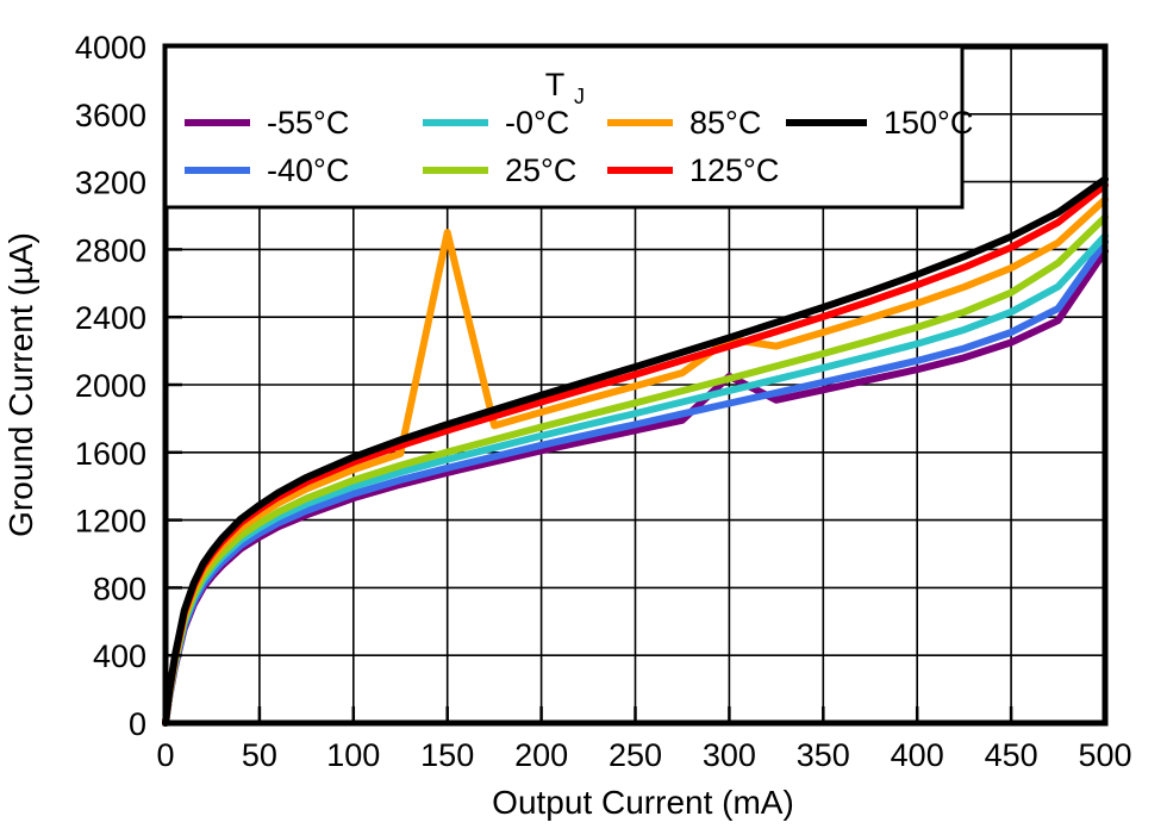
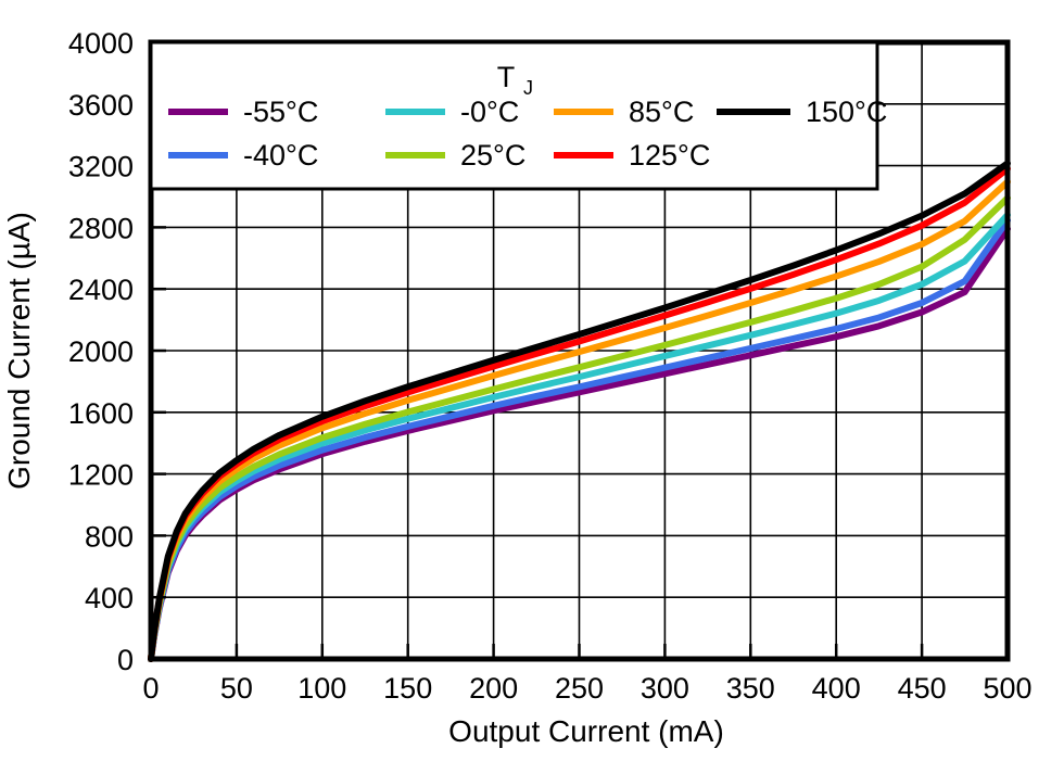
85°C/150: 2900 -> 1680
-55°C/300: 2050 -> 1850
85°C/300: 2270 -> 2150
